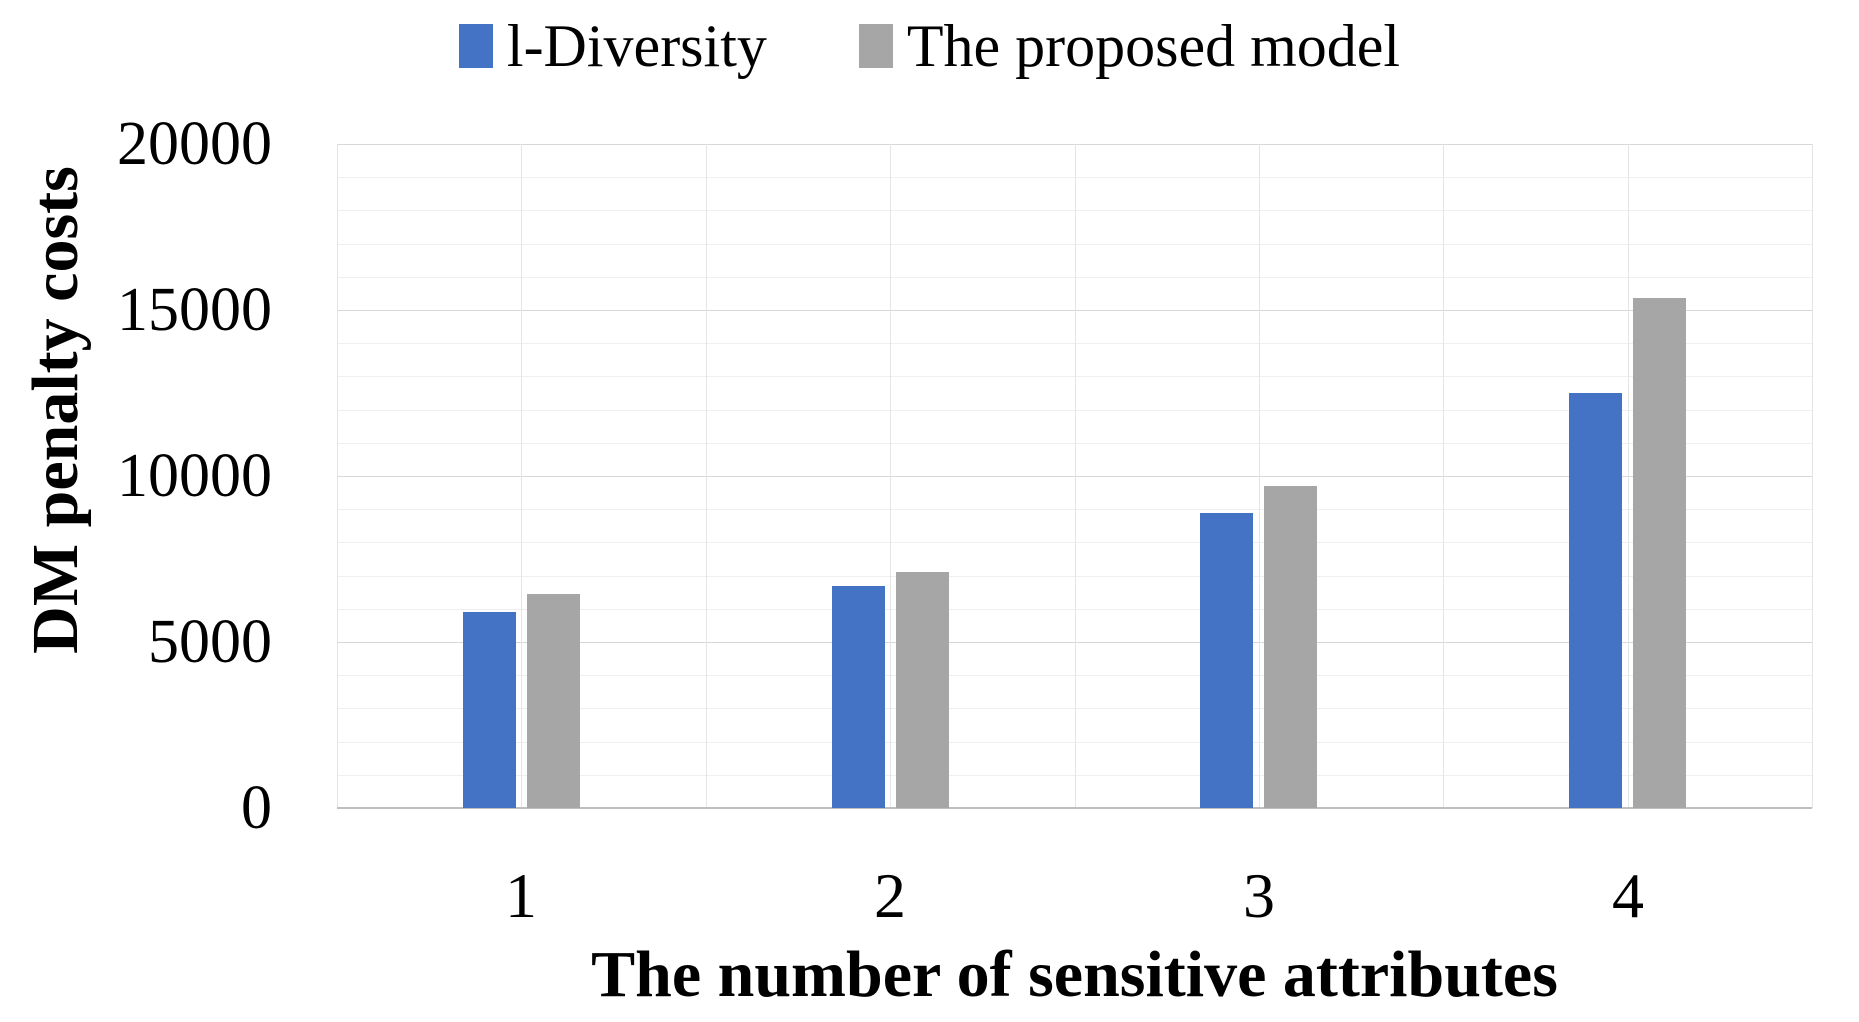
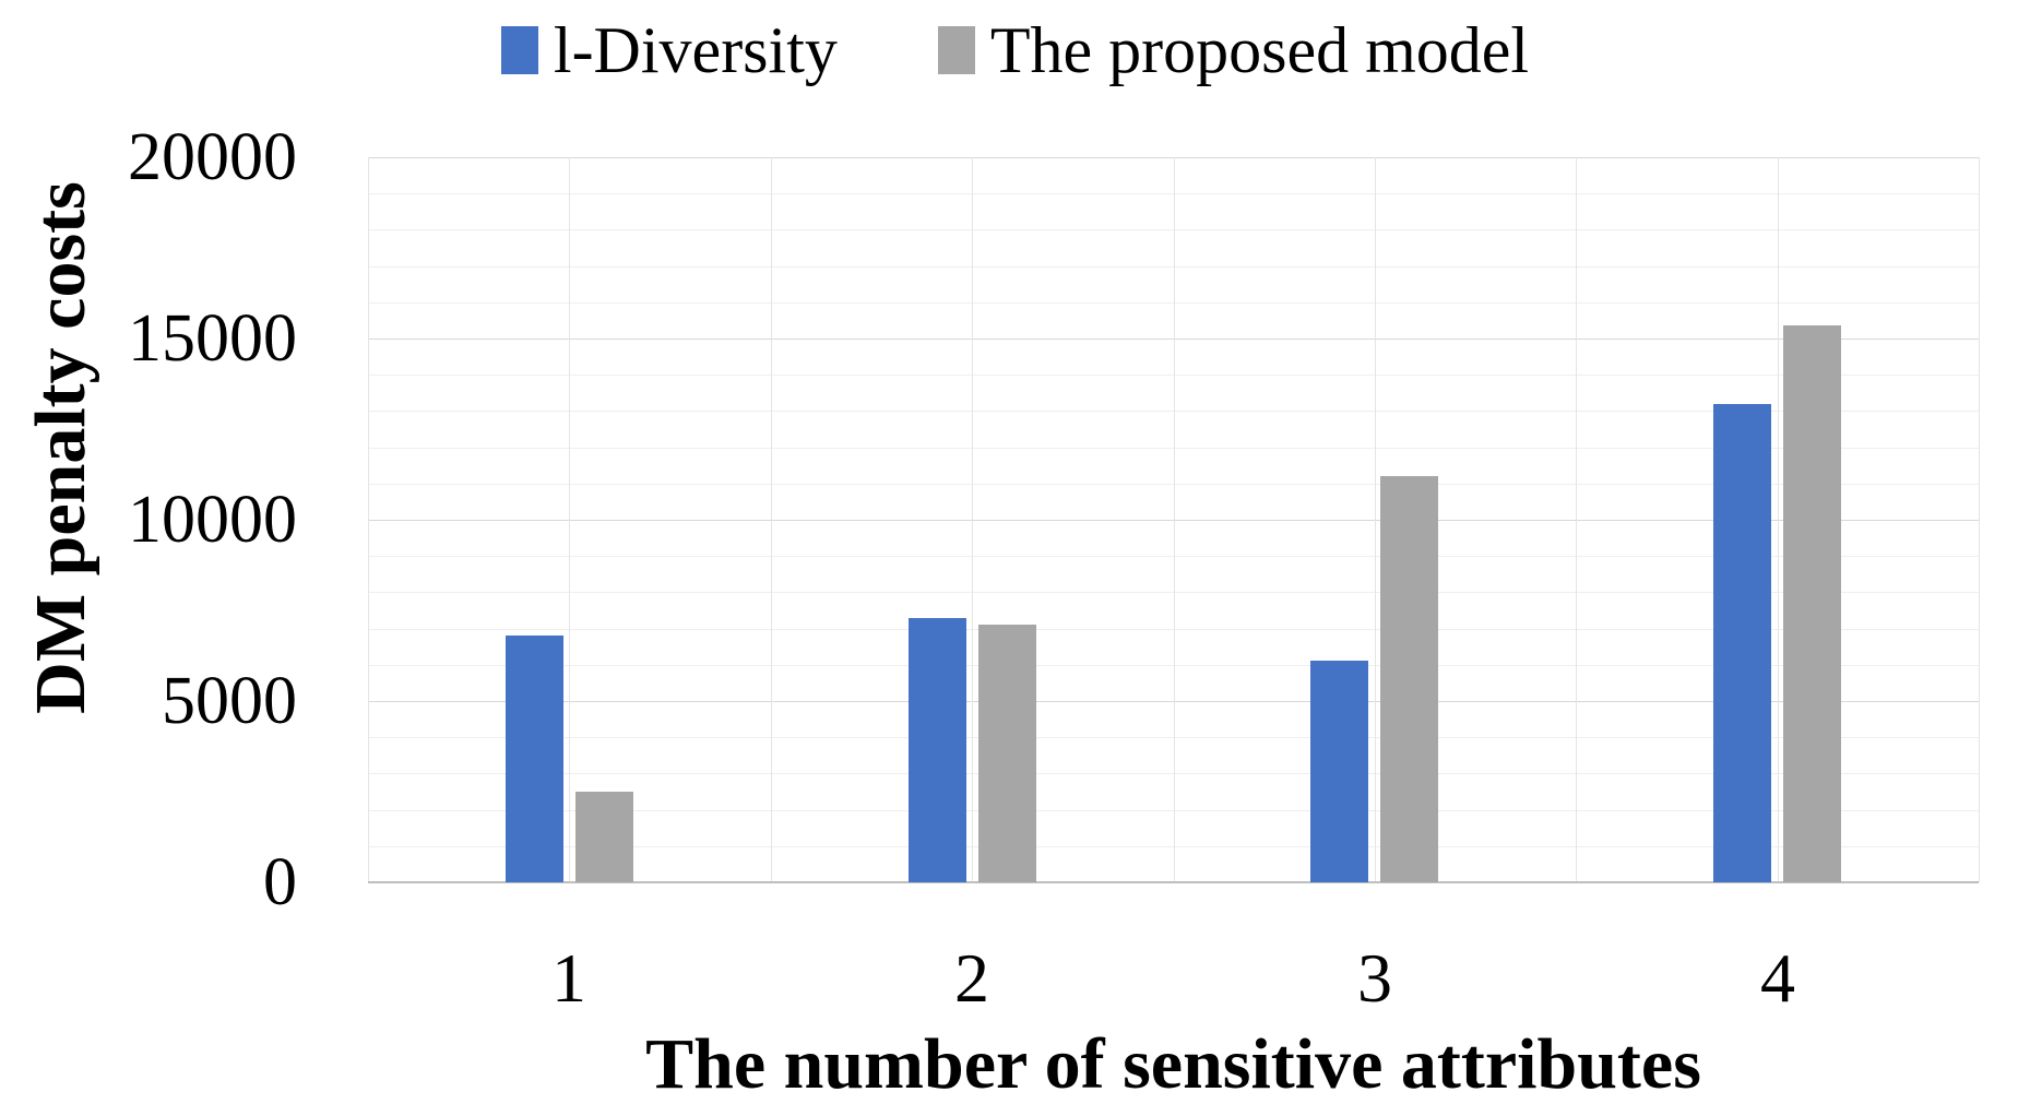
l-Diversity/1: 5900 -> 6800
The proposed model/1: 6400 -> 2500
l-Diversity/2: 6700 -> 7300
l-Diversity/3: 8900 -> 6100
The proposed model/3: 9700 -> 11200
l-Diversity/4: 12500 -> 13200
